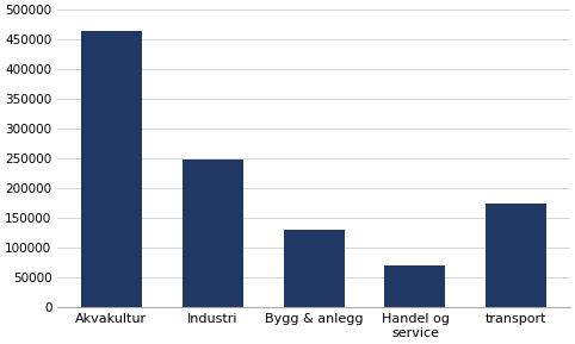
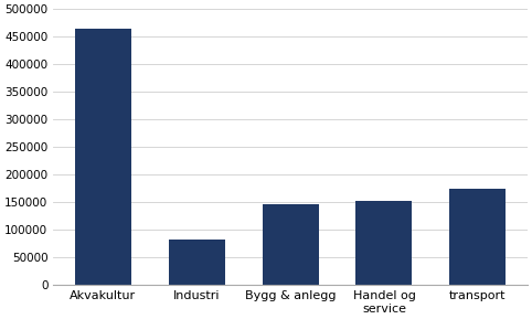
Industri: 248000 -> 82000
Bygg & anlegg: 130000 -> 146000
Handel og service: 70000 -> 152000
